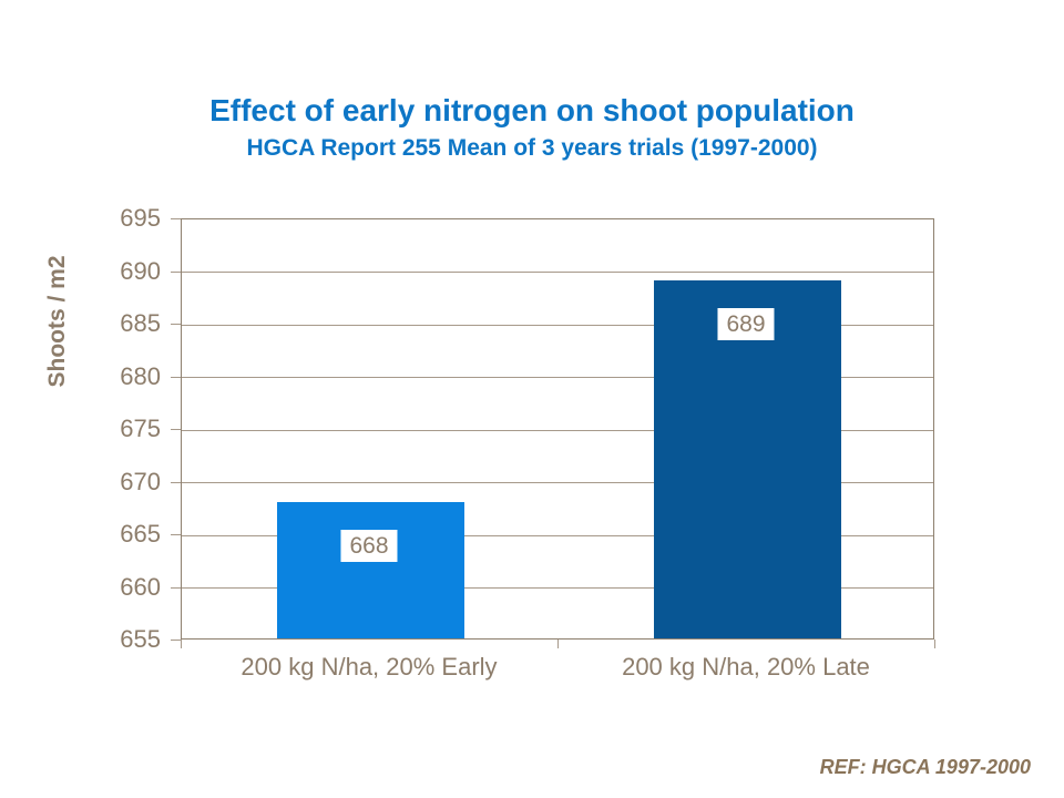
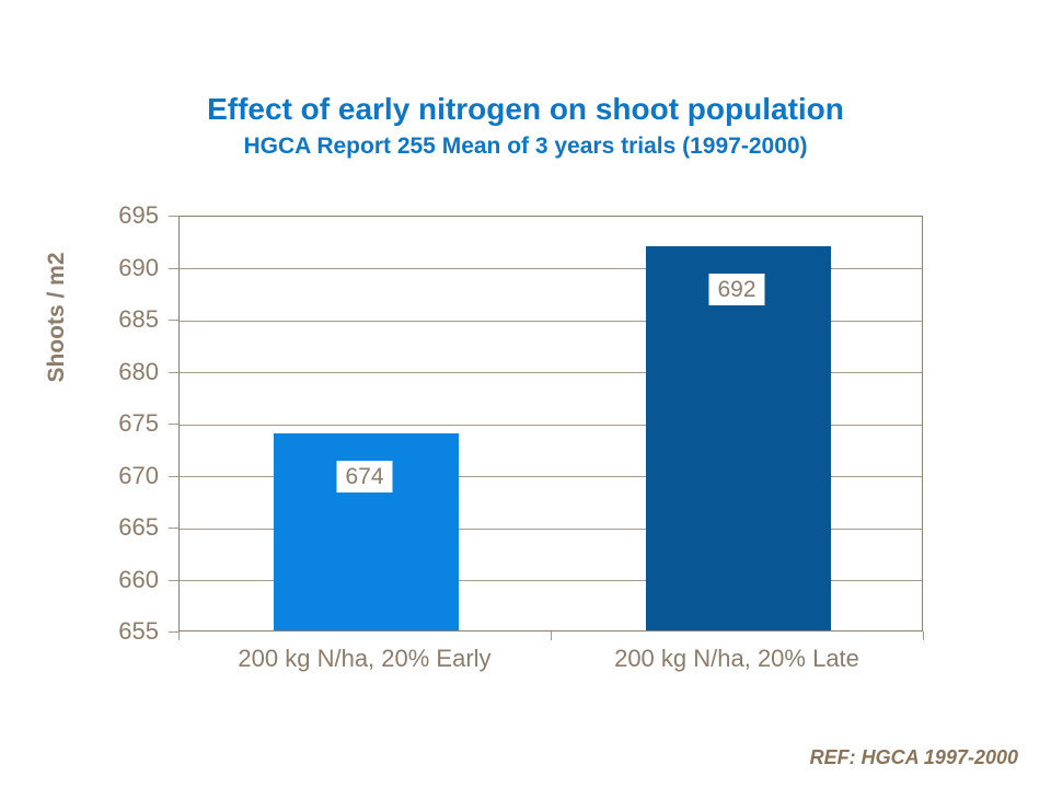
200 kg N/ha, 20% Early: 668 -> 674
200 kg N/ha, 20% Late: 689 -> 692
